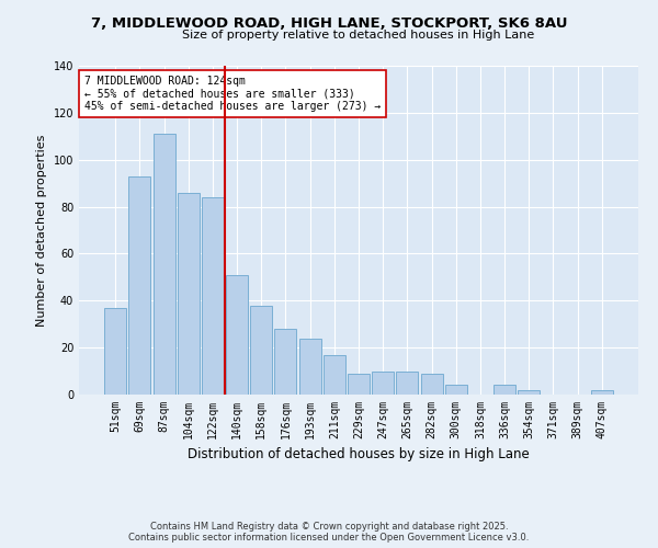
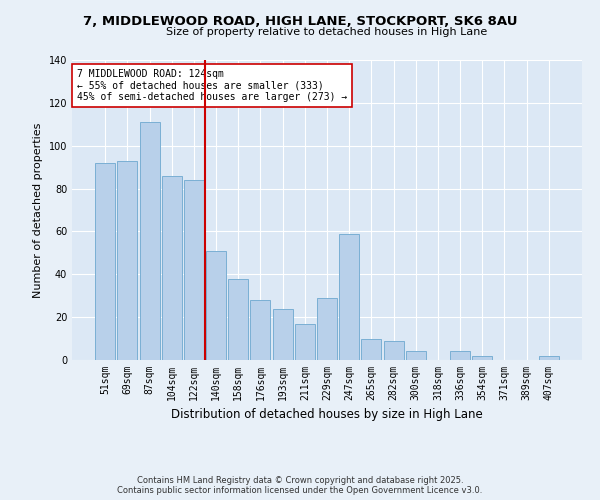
51sqm: 37 -> 92
229sqm: 9 -> 29
247sqm: 10 -> 59
